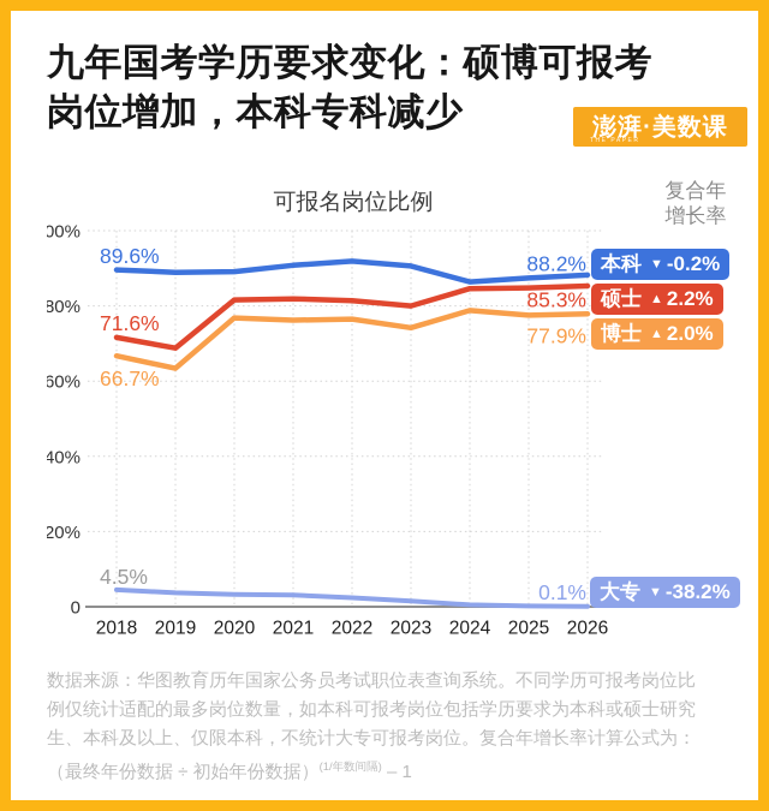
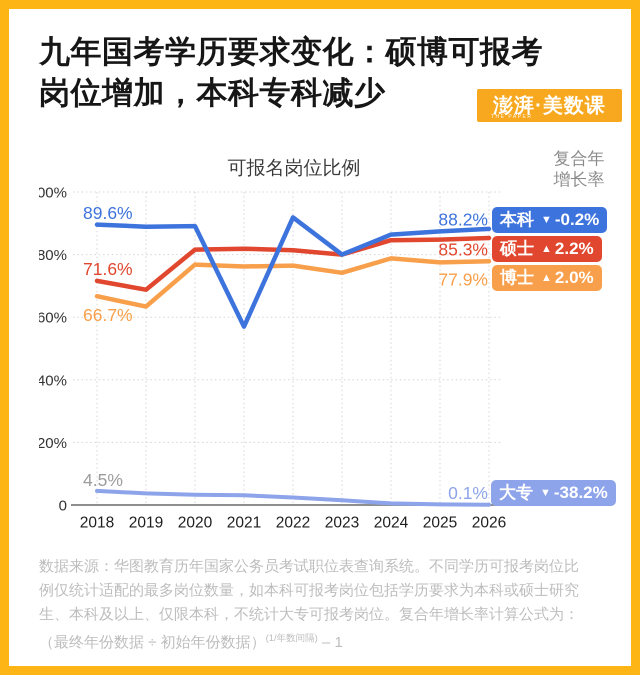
本科/2021: 91% -> 57%
本科/2023: 91% -> 80%
